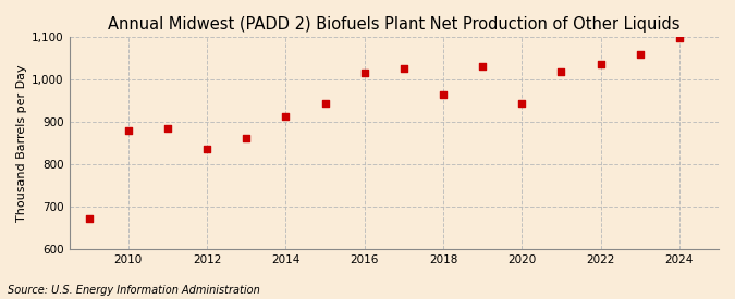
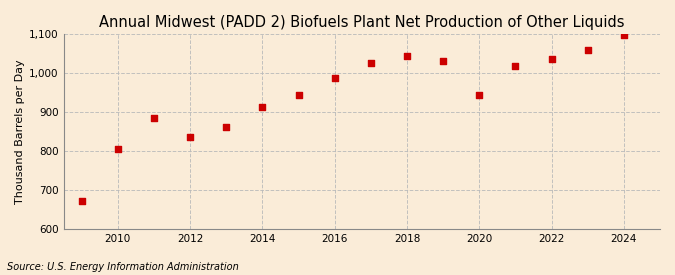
2010: 880 -> 805
2016: 1,015 -> 987
2018: 965 -> 1,044
